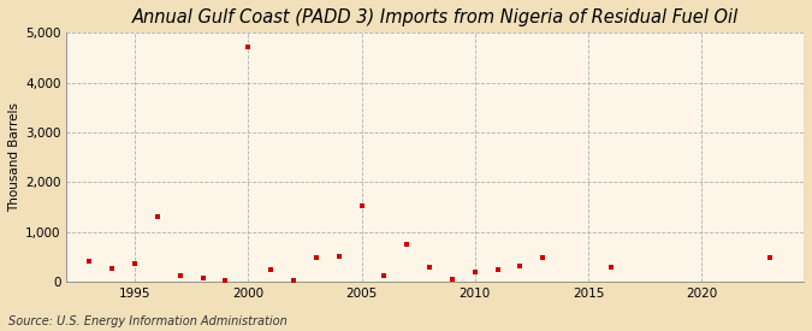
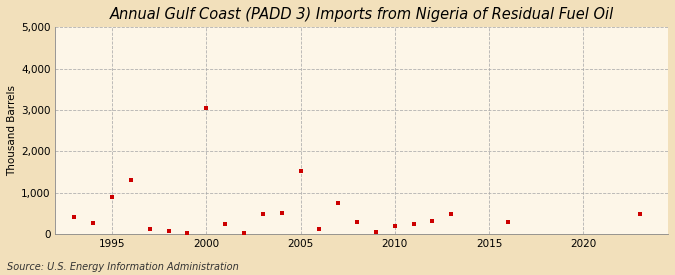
1995: 350 -> 900
2000: 4,720 -> 3,050
